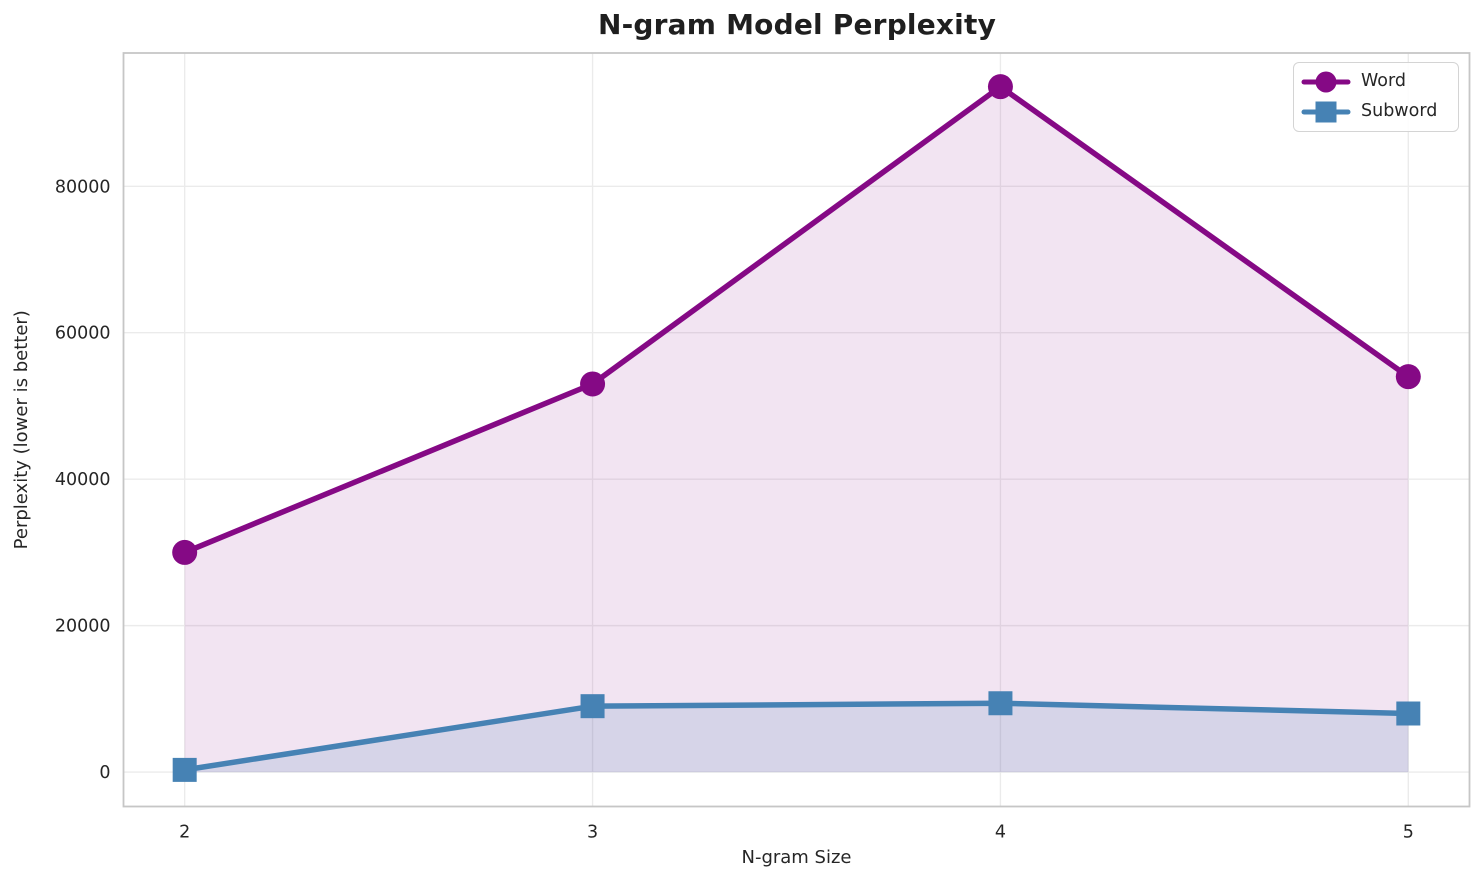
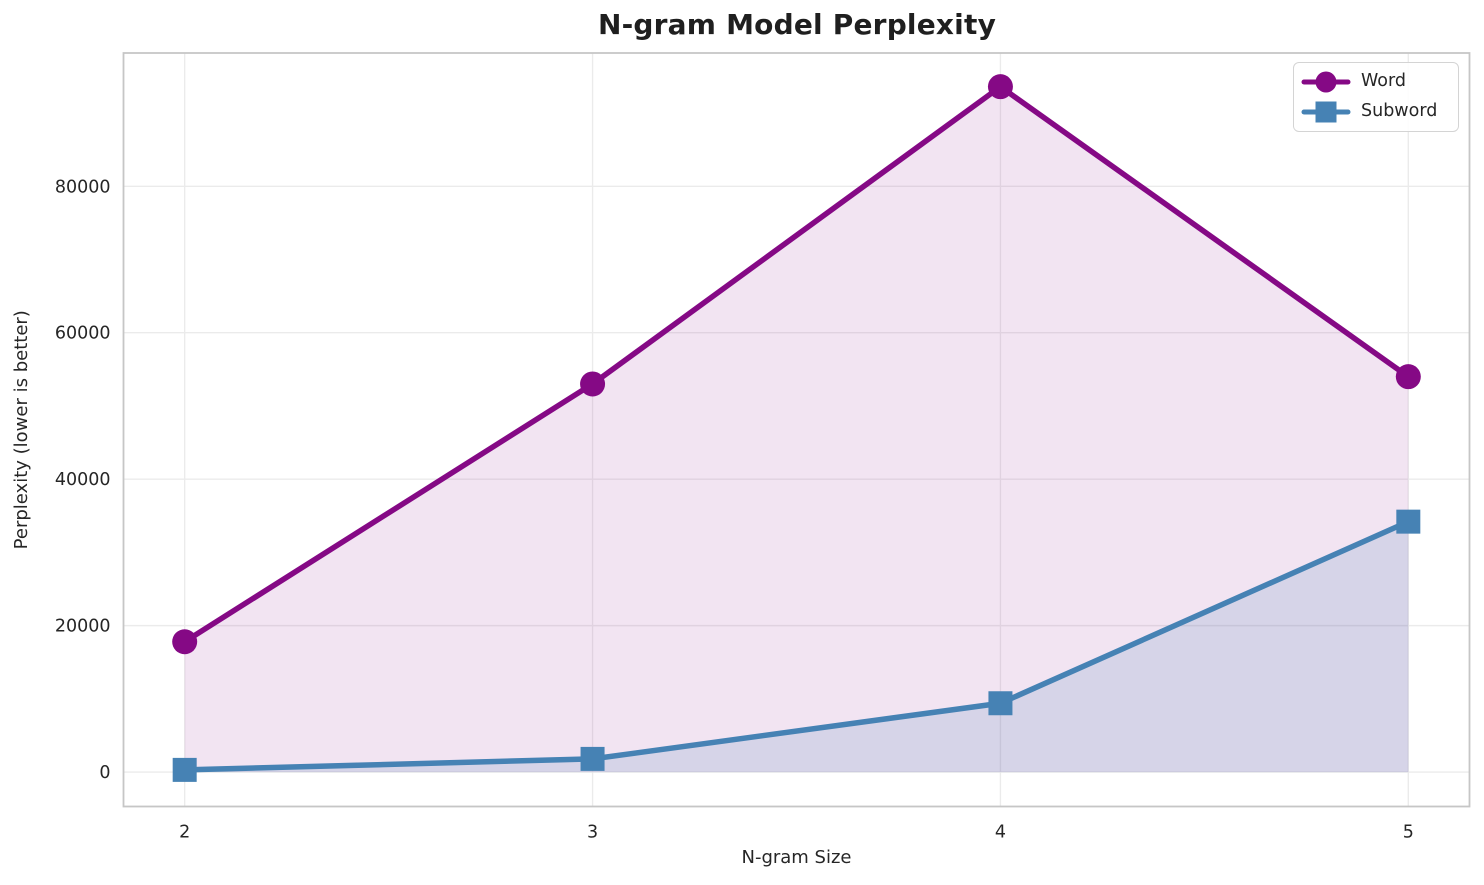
Word/2: 30000 -> 18000
Subword/3: 9000 -> 2000
Subword/5: 8000 -> 34000
